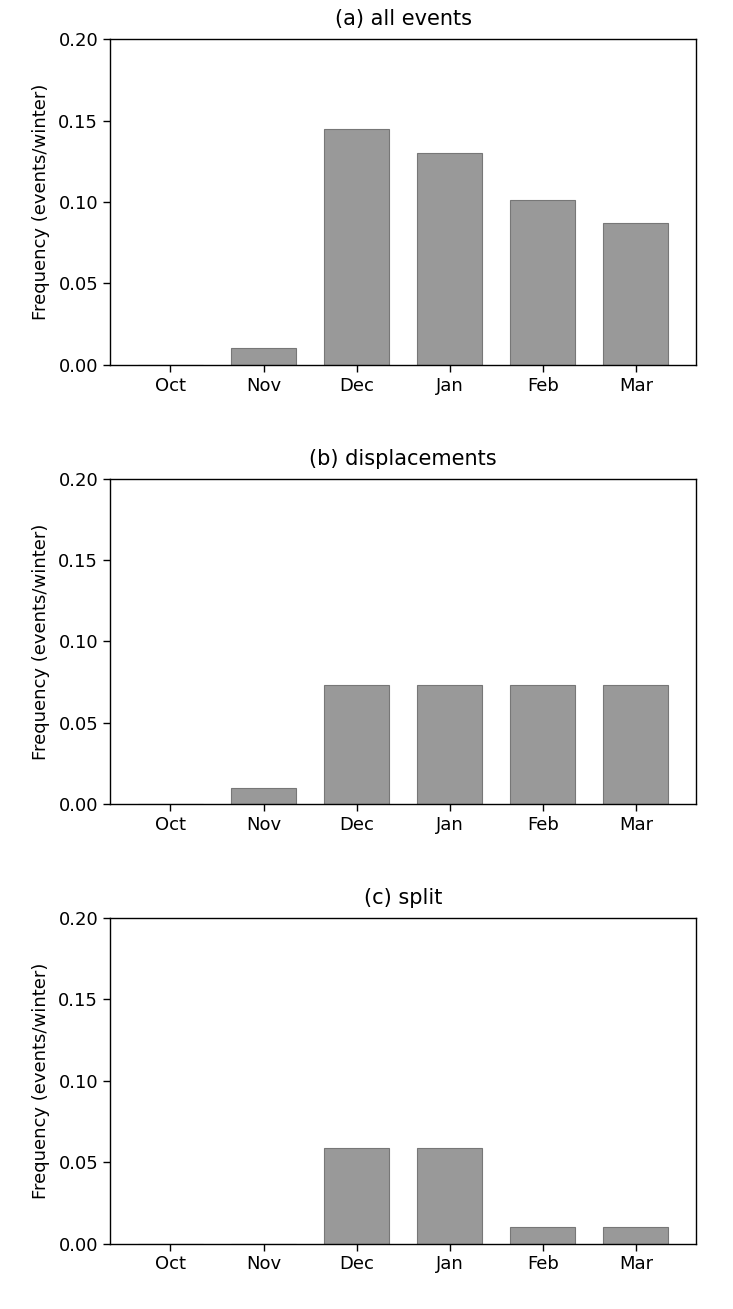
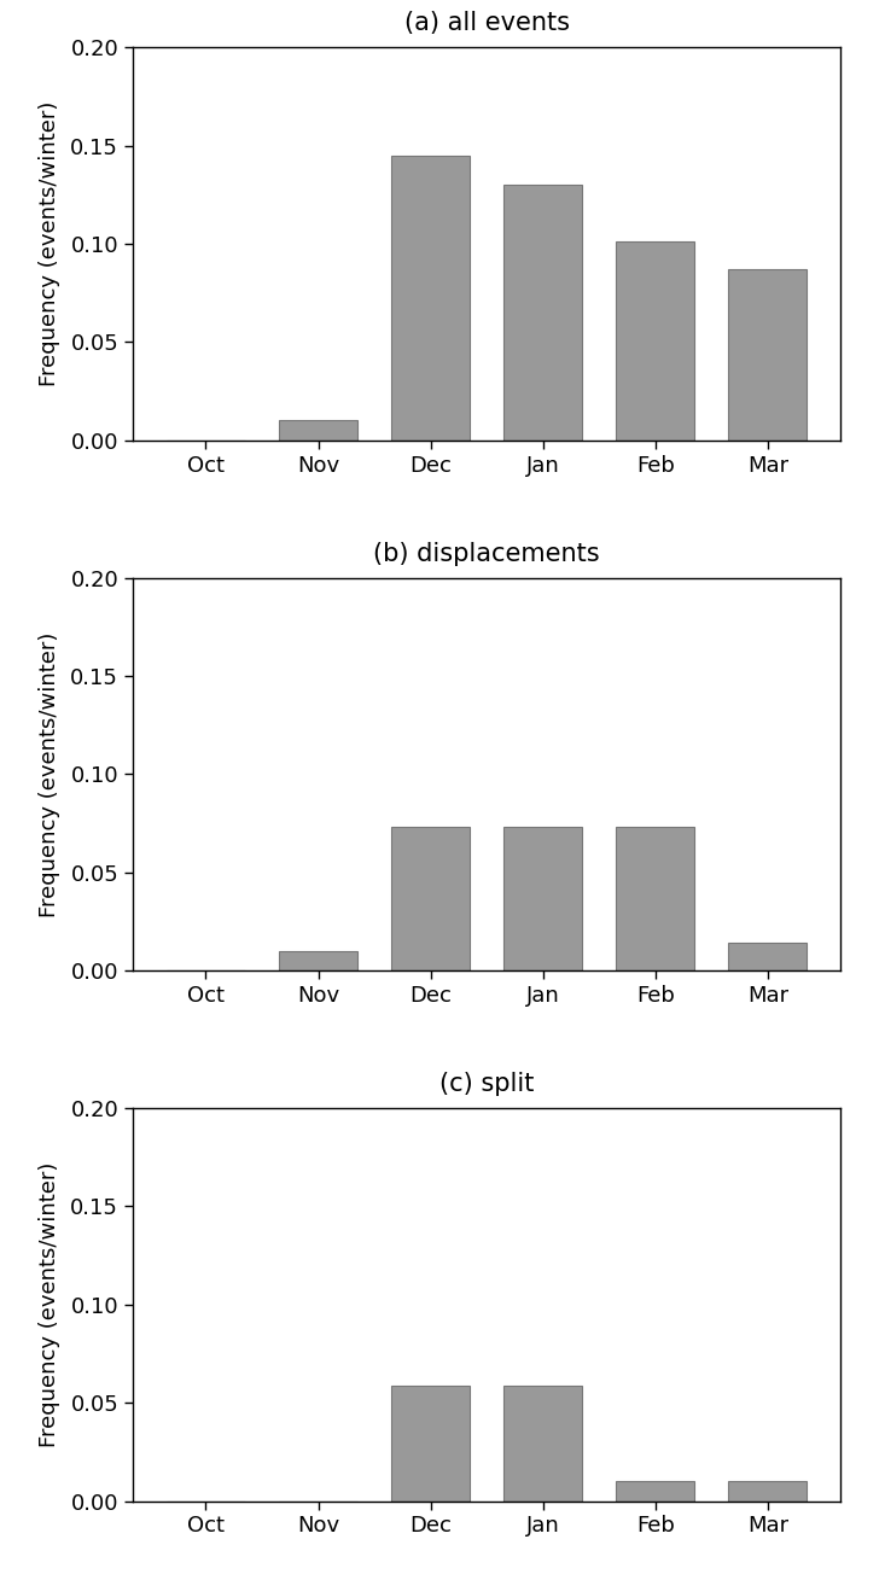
(b) displacements/Mar: 0.073 -> 0.014
